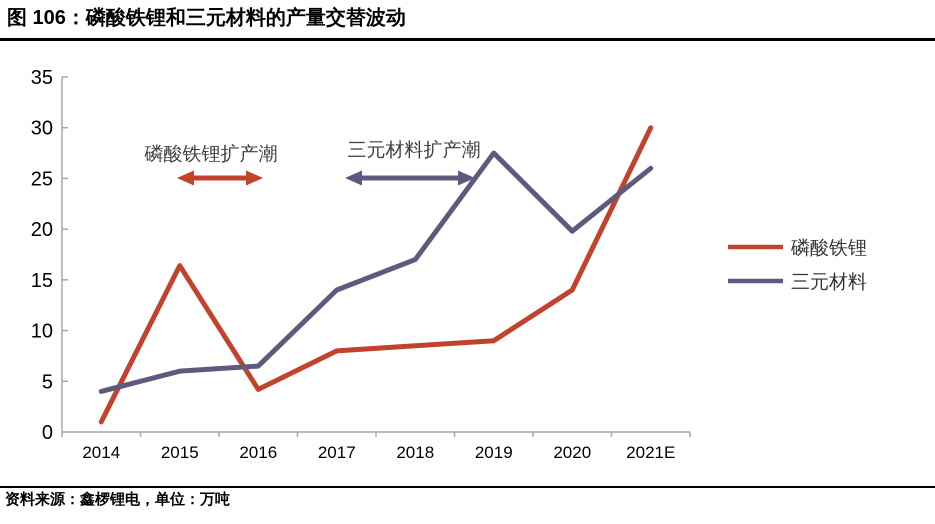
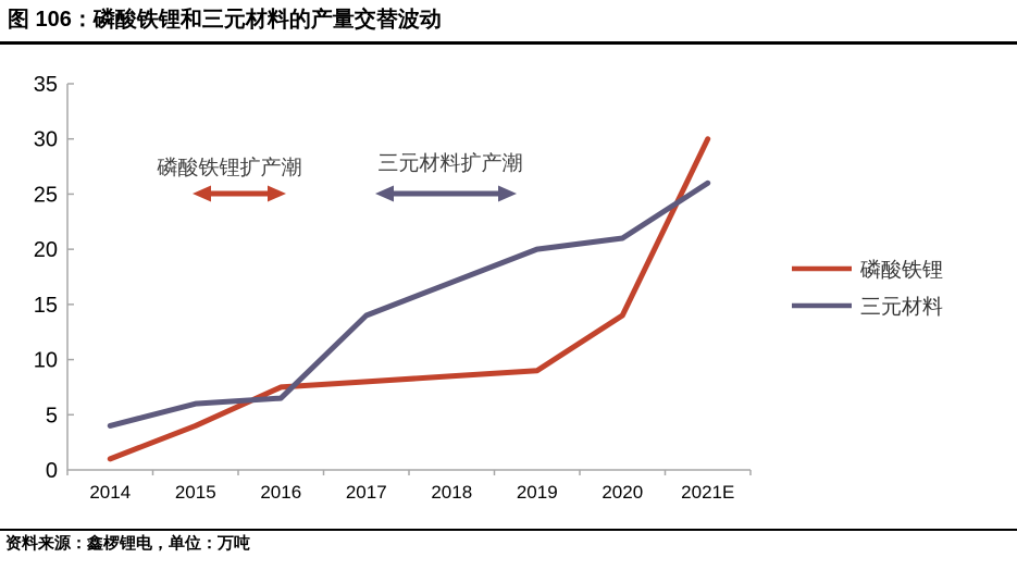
磷酸铁锂/2015: 16.4 -> 4.0
磷酸铁锂/2016: 4.2 -> 7.5
三元材料/2019: 27.5 -> 20.0
三元材料/2020: 19.8 -> 21.0
